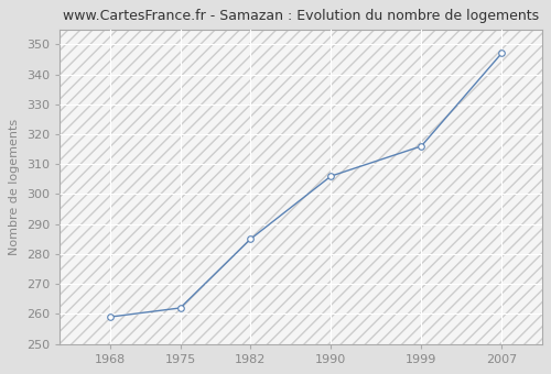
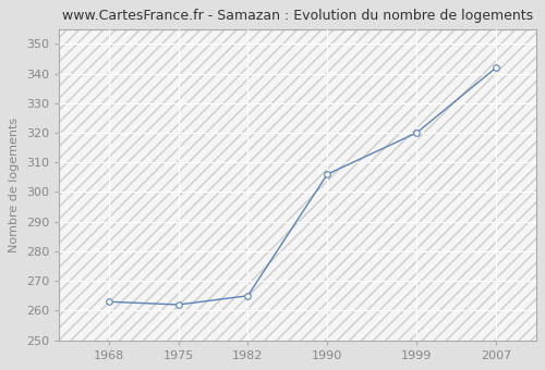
1968: 259 -> 263
1982: 285 -> 265
1999: 316 -> 320
2007: 347 -> 342
